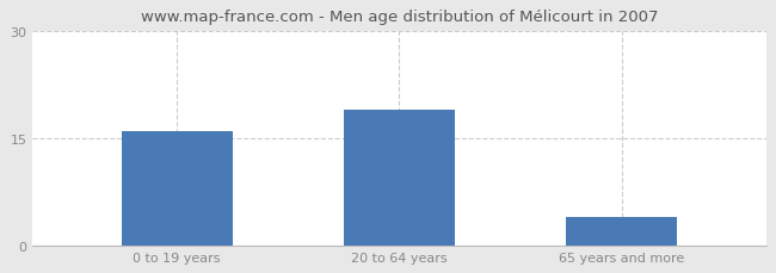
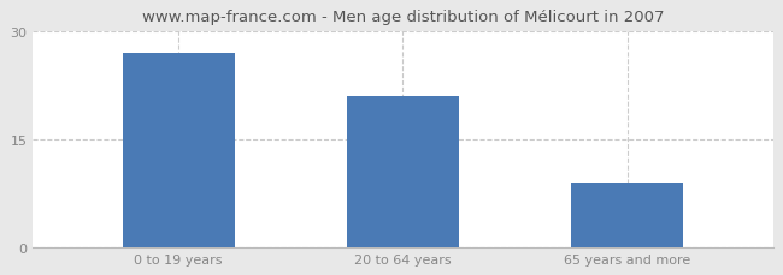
0 to 19 years: 16 -> 27
20 to 64 years: 19 -> 21
65 years and more: 4 -> 9
